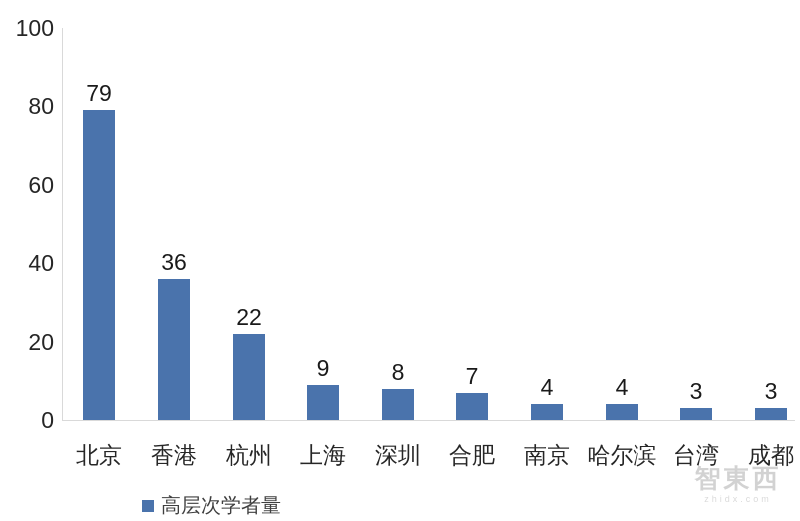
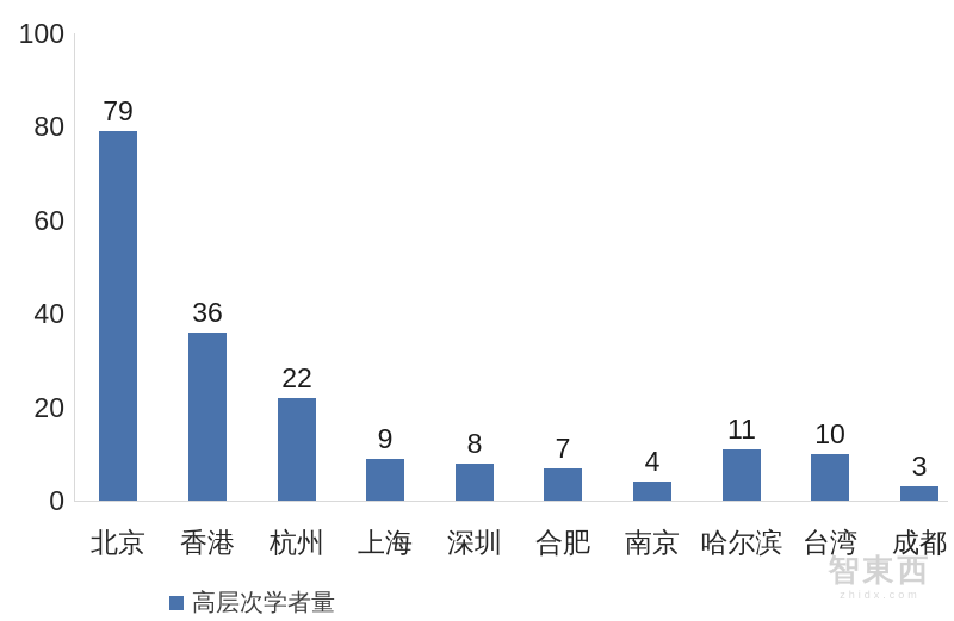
哈尔滨: 4 -> 11
台湾: 3 -> 10
